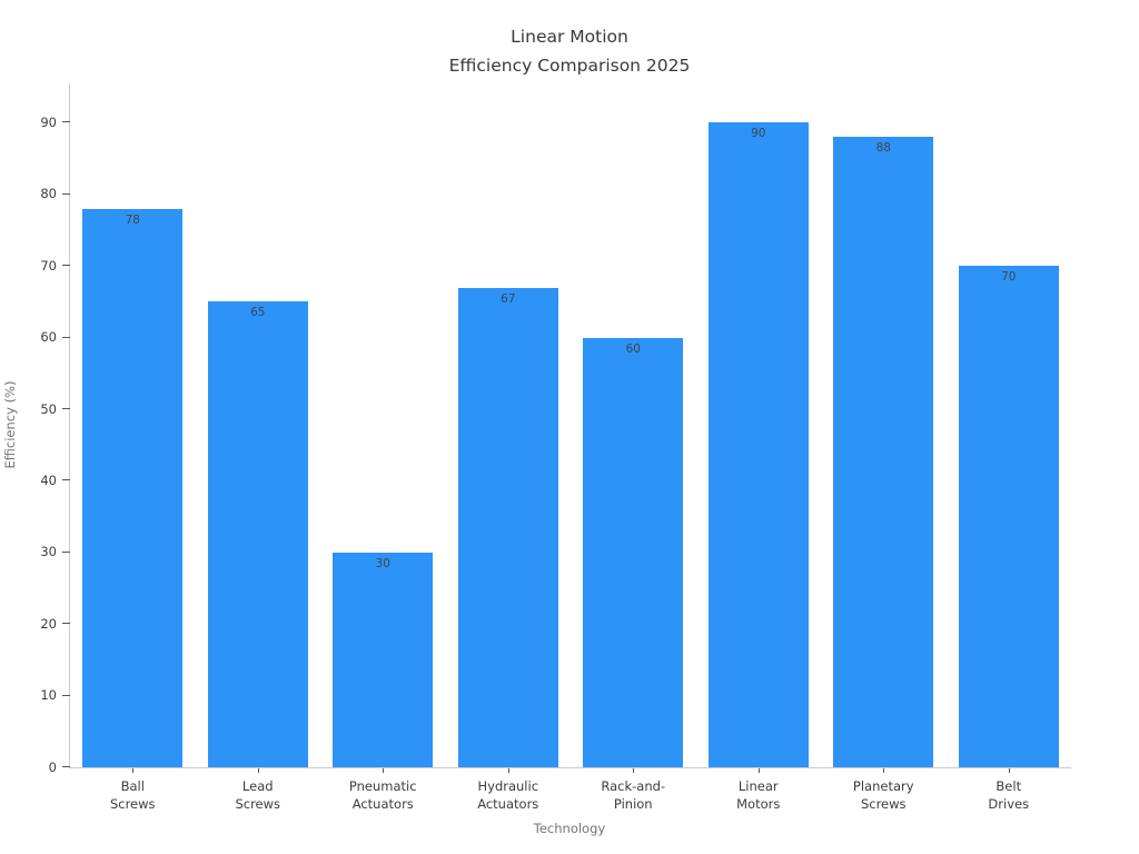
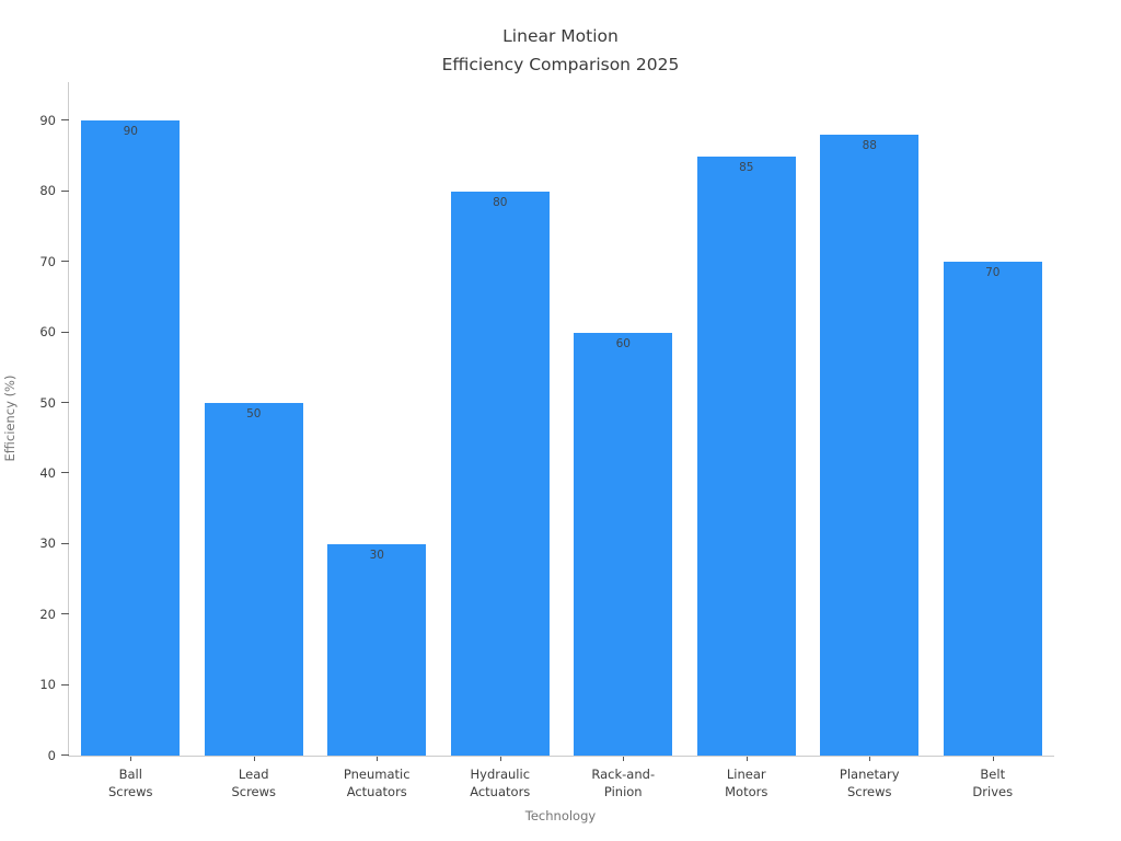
Ball Screws: 78 -> 90
Lead Screws: 65 -> 50
Hydraulic Actuators: 67 -> 80
Linear Motors: 90 -> 85
